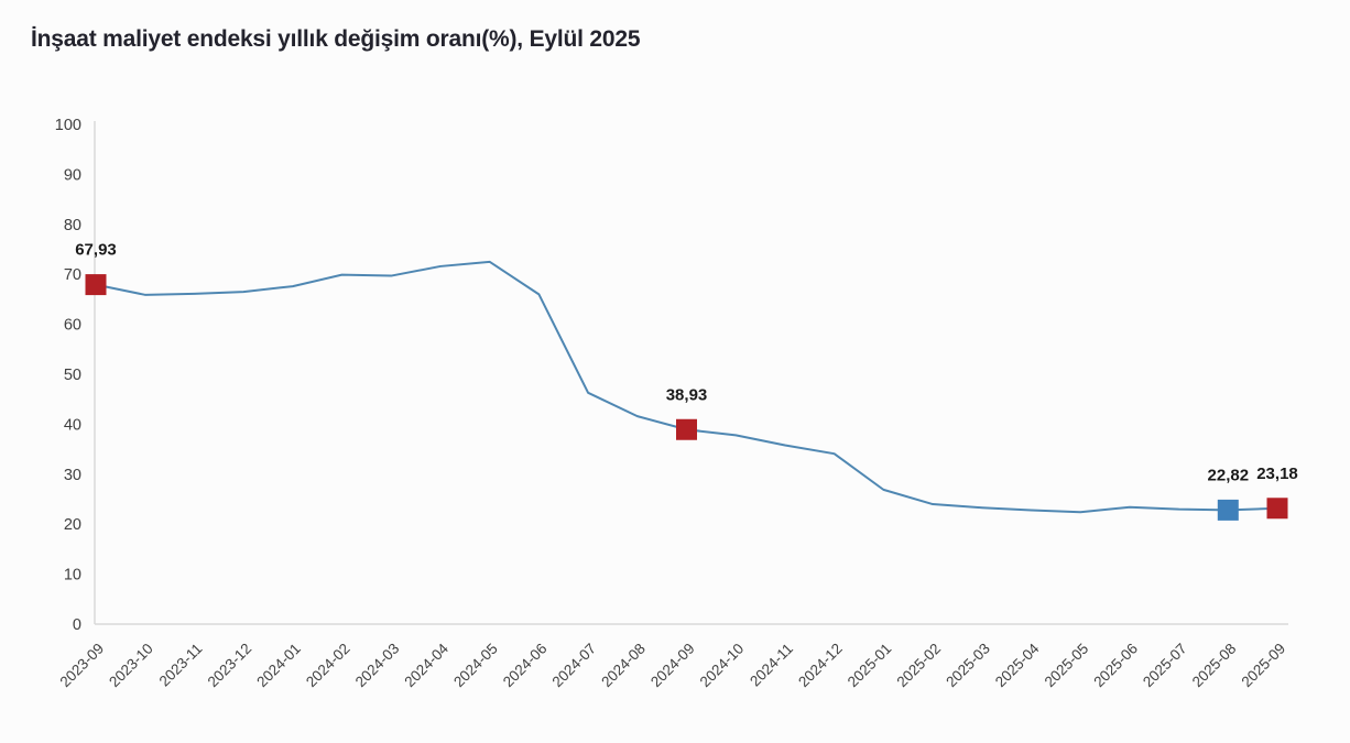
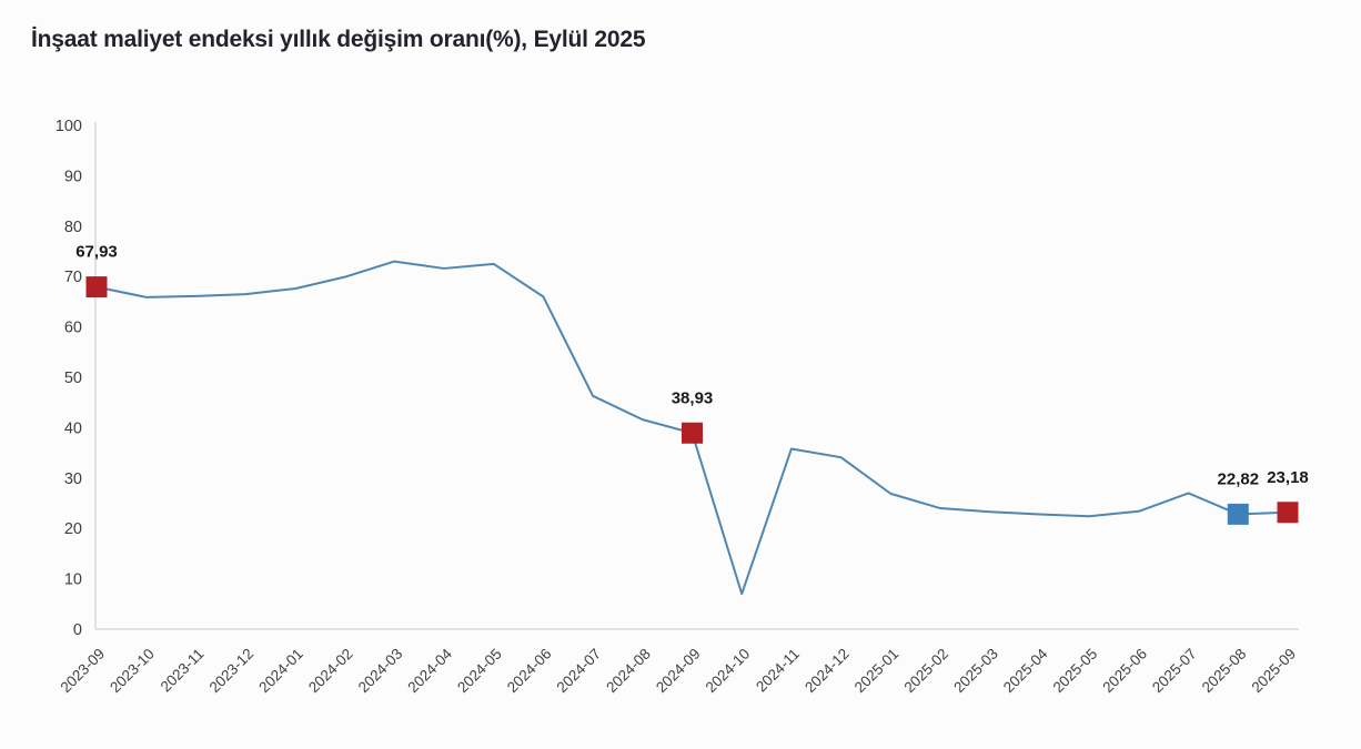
2024-03: 70 -> 73
2024-10: 38 -> 7
2025-07: 23 -> 27
